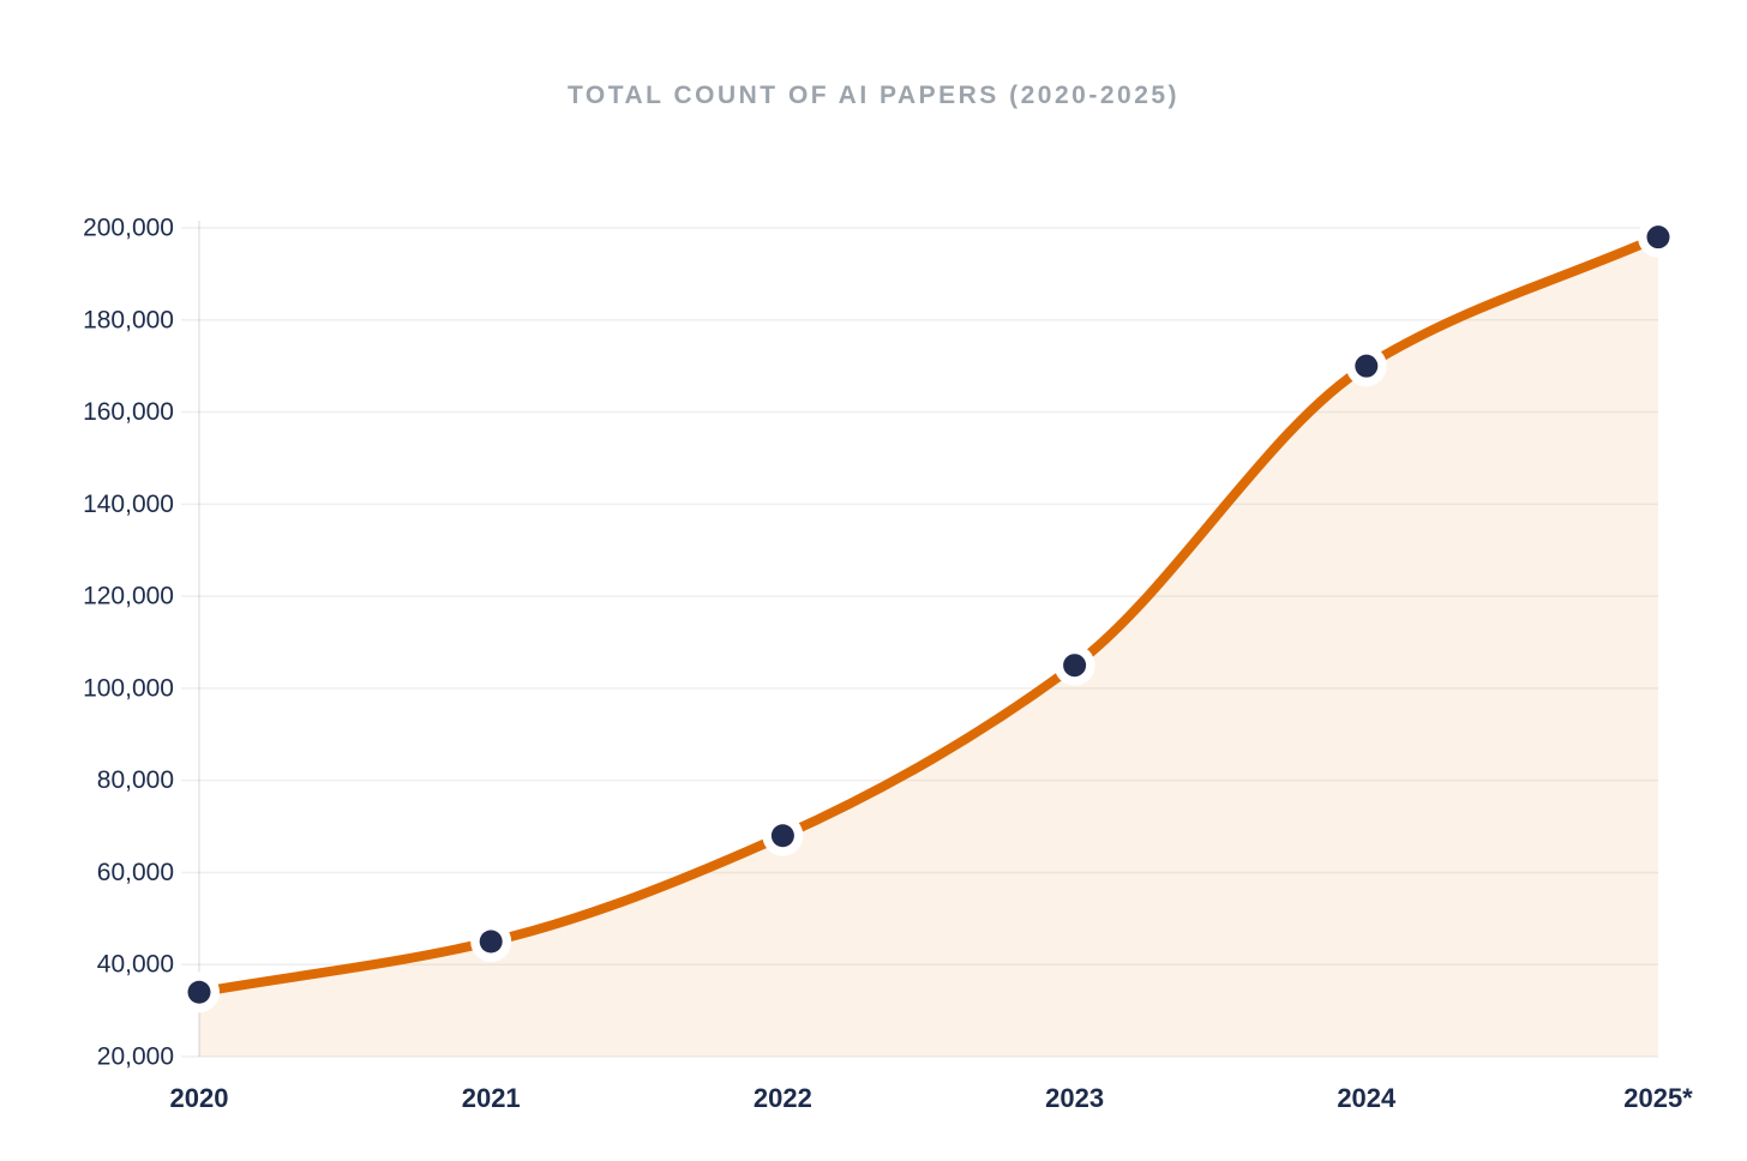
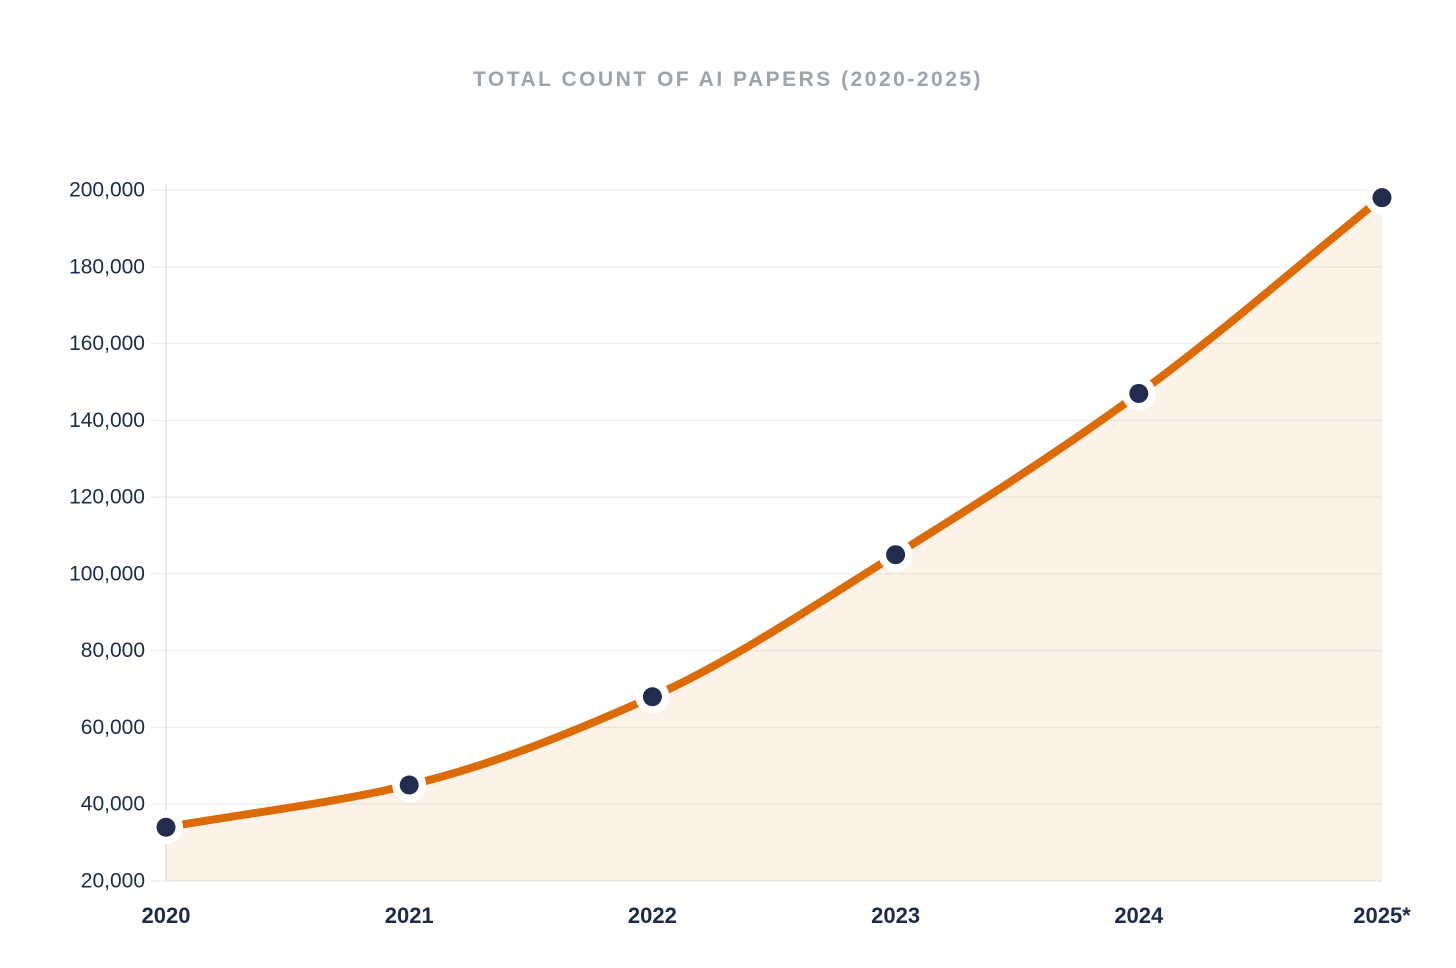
2024: 170000 -> 147000
